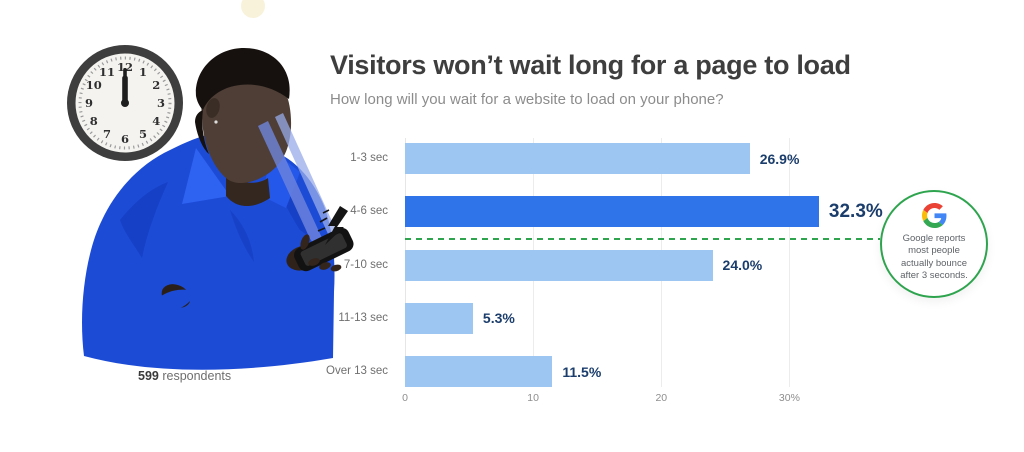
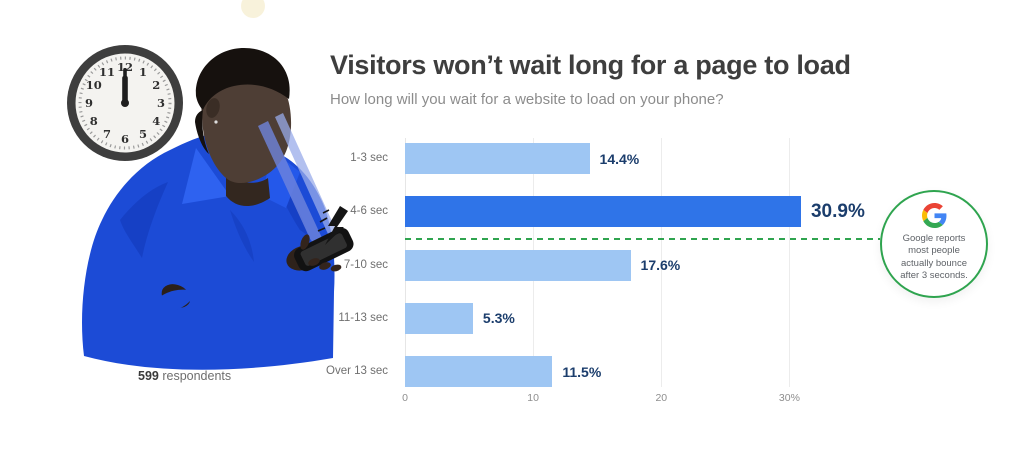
1-3 sec: 26.9% -> 14.4%
4-6 sec: 32.3% -> 30.9%
7-10 sec: 24.0% -> 17.6%
